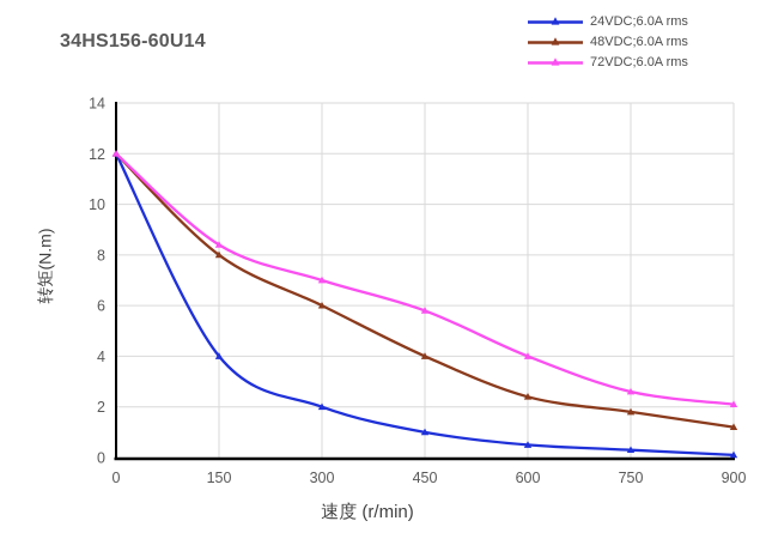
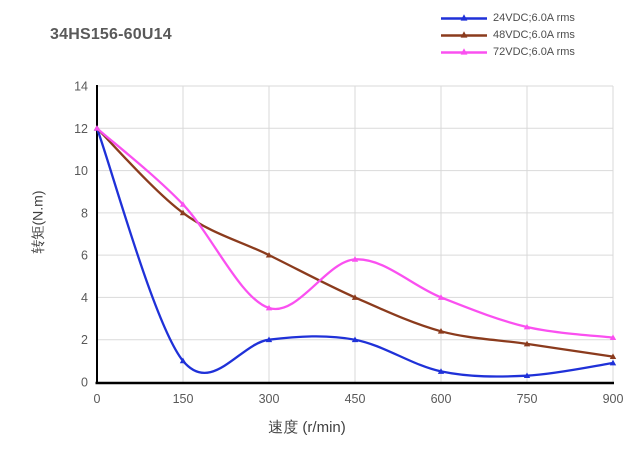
24VDC;6.0A rms/150: 4.0 -> 1.0
72VDC;6.0A rms/300: 7.0 -> 3.5
24VDC;6.0A rms/450: 1.0 -> 2.0
24VDC;6.0A rms/900: 0.1 -> 0.9
